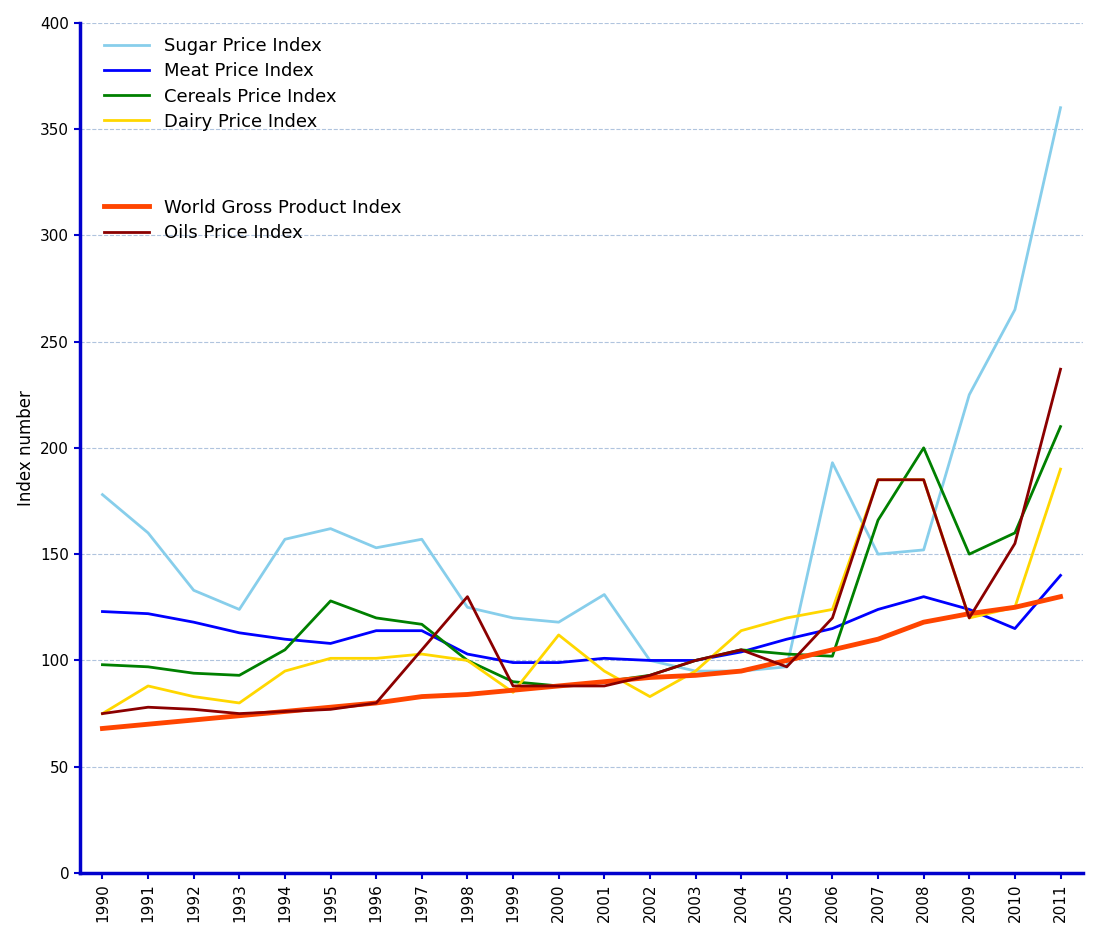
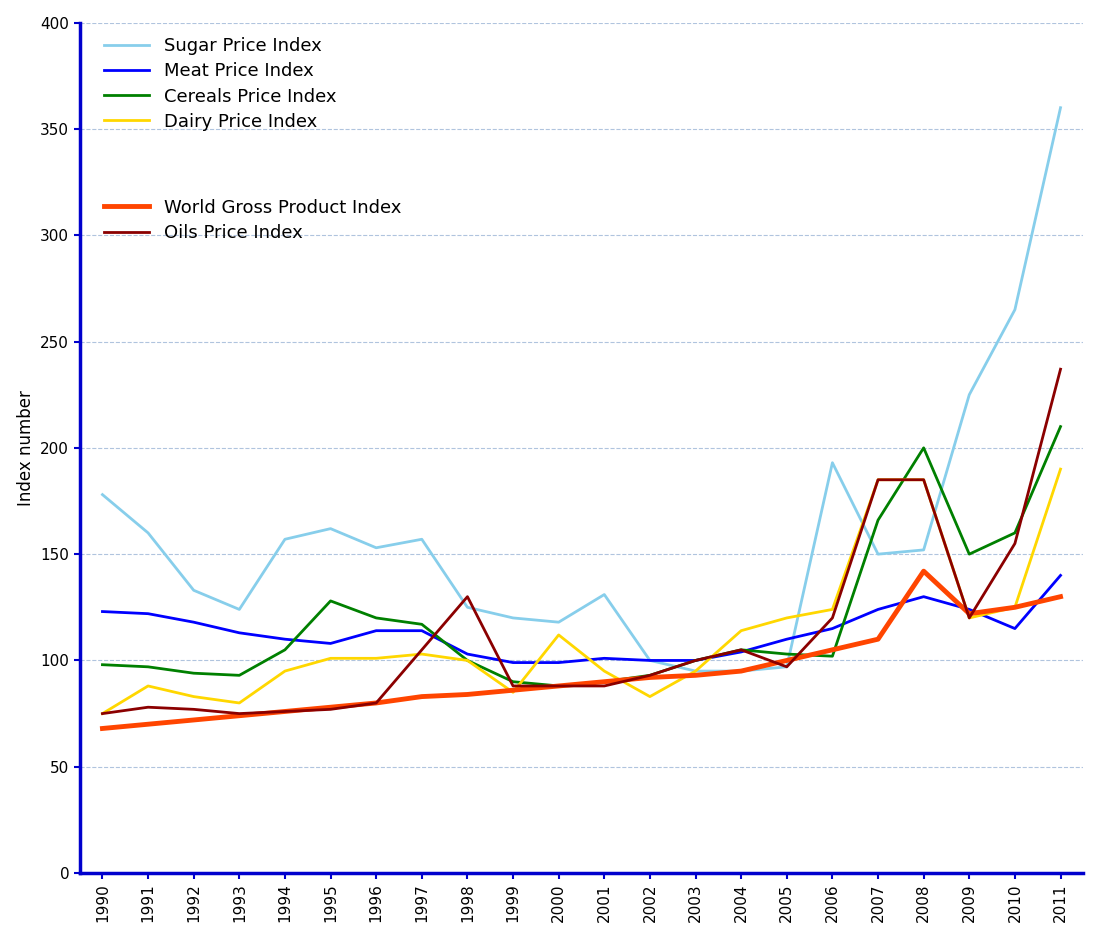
World Gross Product Index/2008: 118 -> 142
